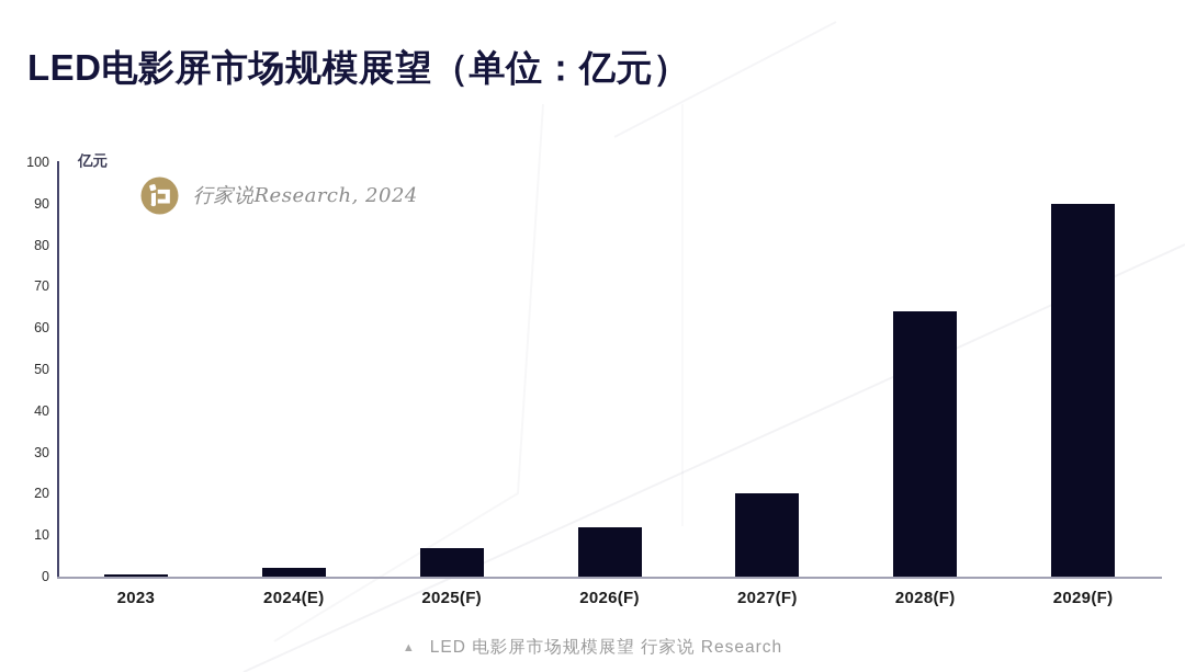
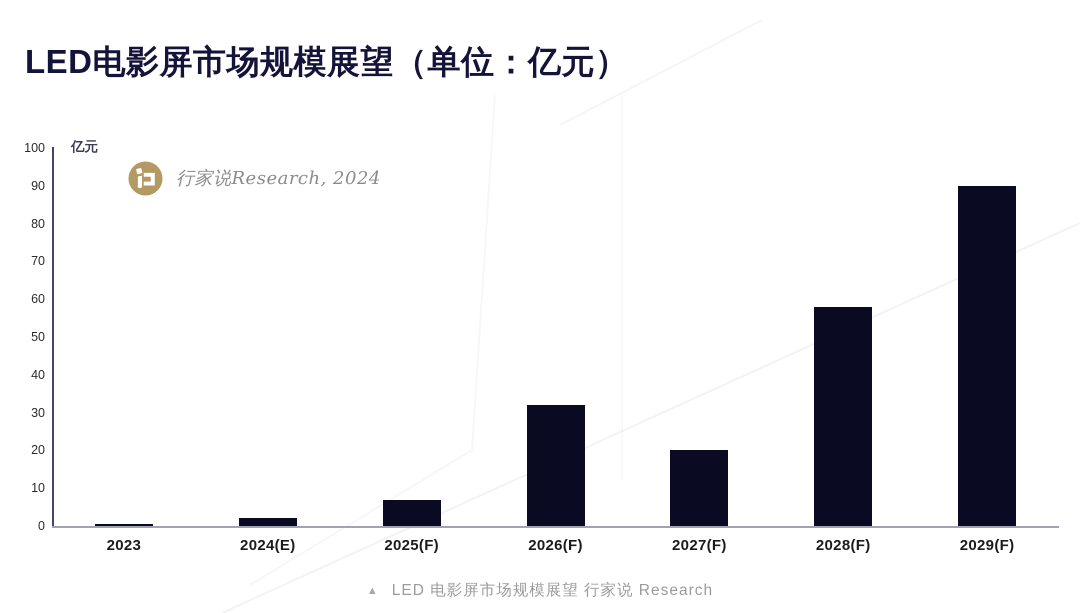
2026(F): 12 -> 32
2028(F): 64 -> 58
